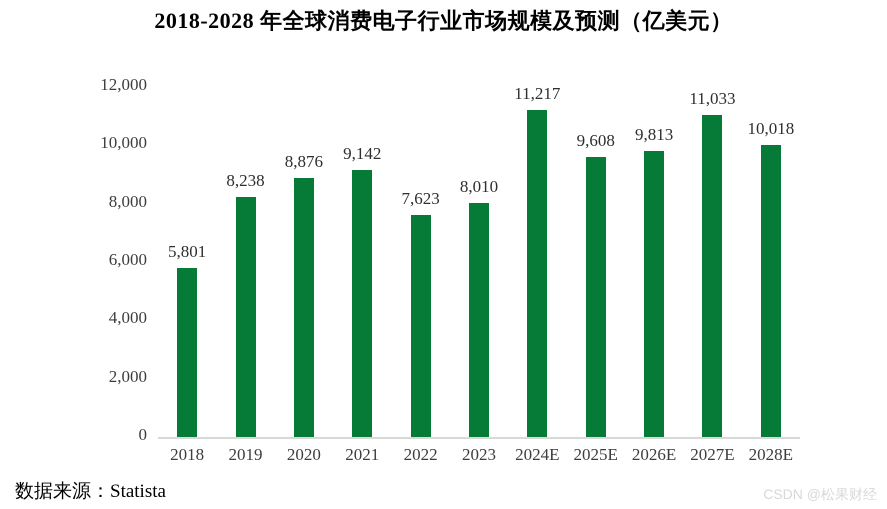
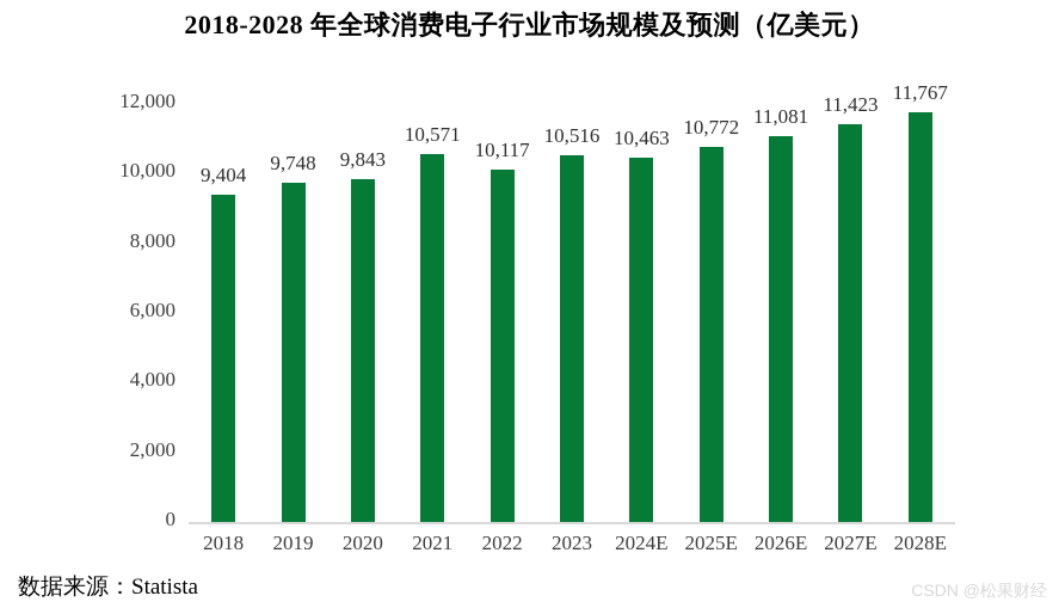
2018: 5,801 -> 9,404
2019: 8,238 -> 9,748
2020: 8,876 -> 9,843
2021: 9,142 -> 10,571
2022: 7,623 -> 10,117
2023: 8,010 -> 10,516
2024E: 11,217 -> 10,463
2025E: 9,608 -> 10,772
2026E: 9,813 -> 11,081
2027E: 11,033 -> 11,423
2028E: 10,018 -> 11,767
